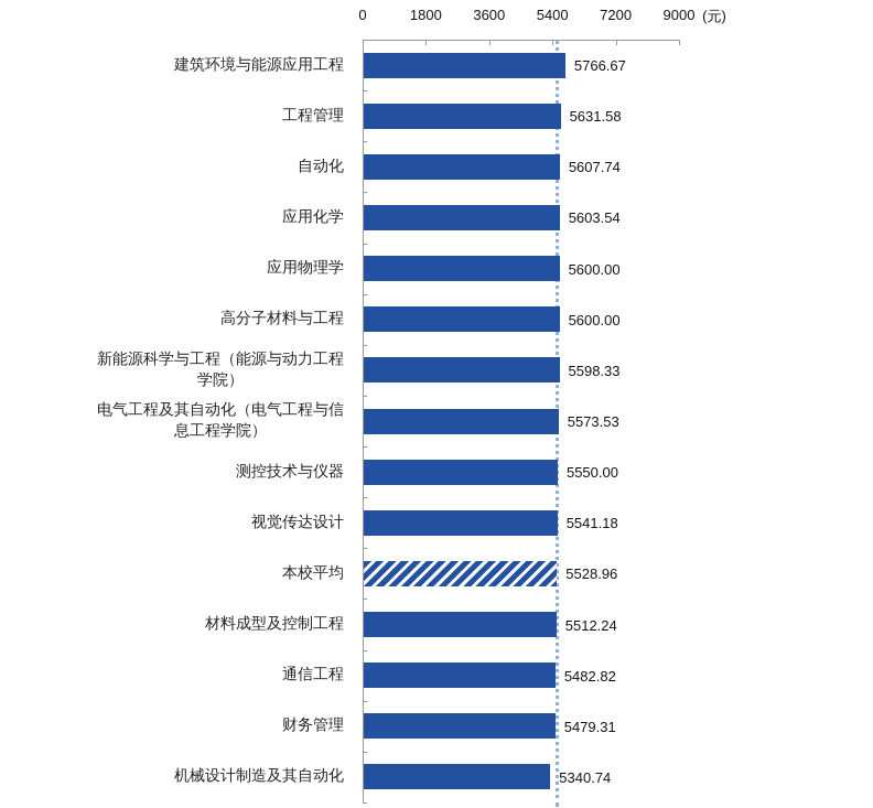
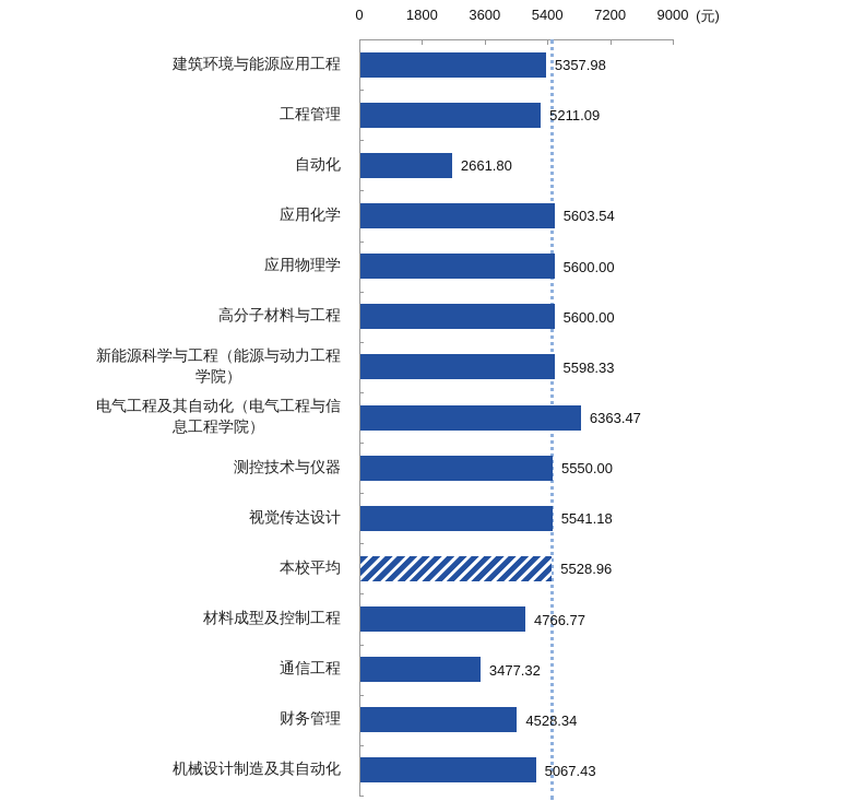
建筑环境与能源应用工程: 5766.67 -> 5357.98
工程管理: 5631.58 -> 5211.09
自动化: 5607.74 -> 2661.80
电气工程及其自动化（电气工程与信息工程学院）: 5573.53 -> 6363.47
材料成型及控制工程: 5512.24 -> 4766.77
通信工程: 5482.82 -> 3477.32
财务管理: 5479.31 -> 4528.34
机械设计制造及其自动化: 5340.74 -> 5067.43
